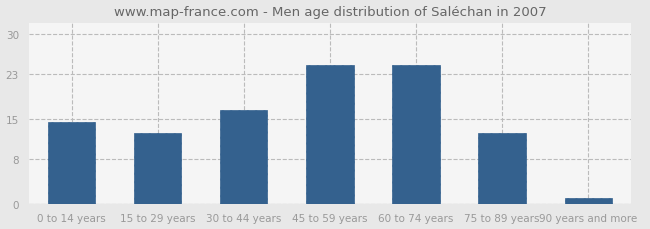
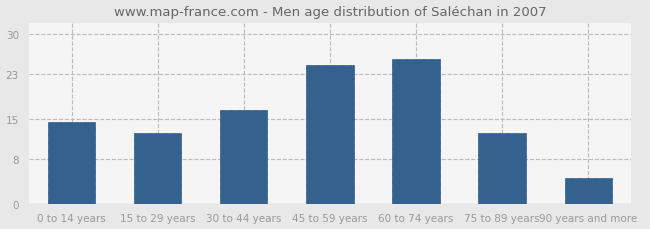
60 to 74 years: 24.5 -> 25.6
90 years and more: 1.0 -> 4.6
